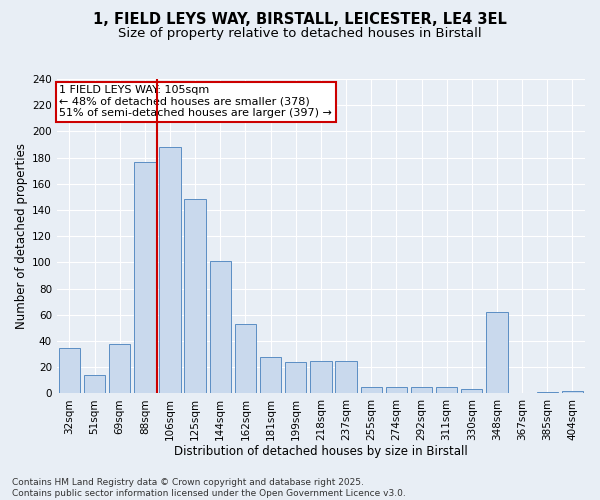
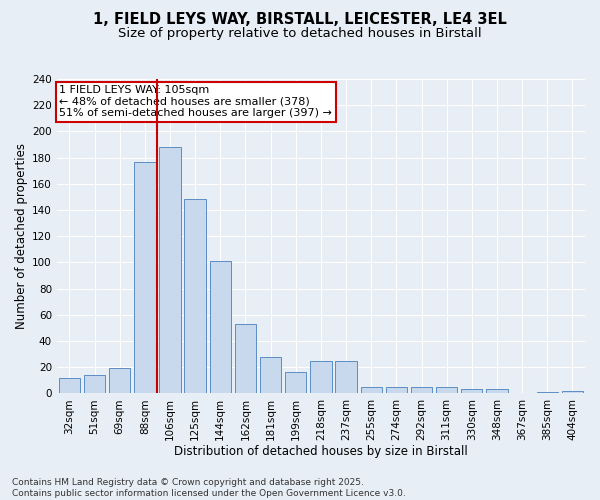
32sqm: 35 -> 12
69sqm: 38 -> 19
199sqm: 24 -> 16
348sqm: 62 -> 3
